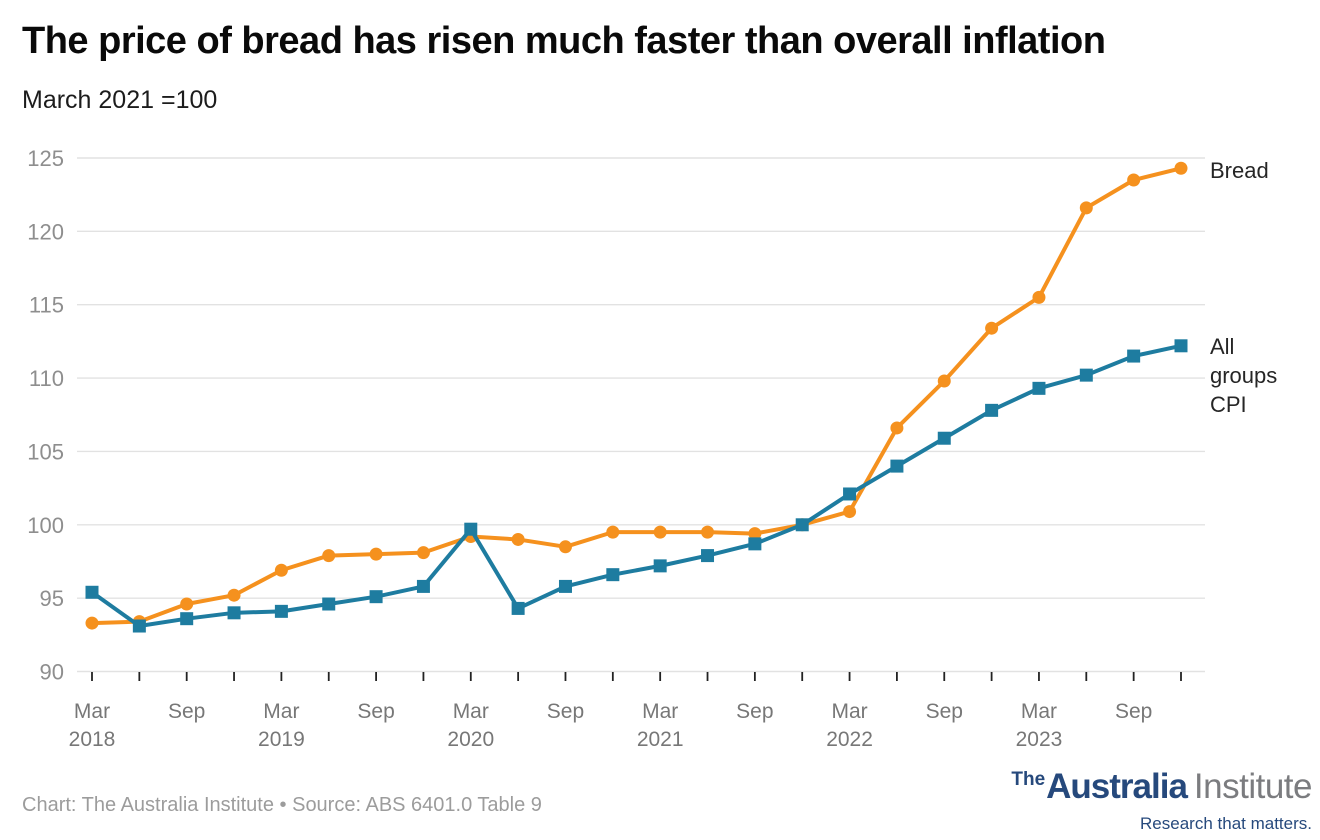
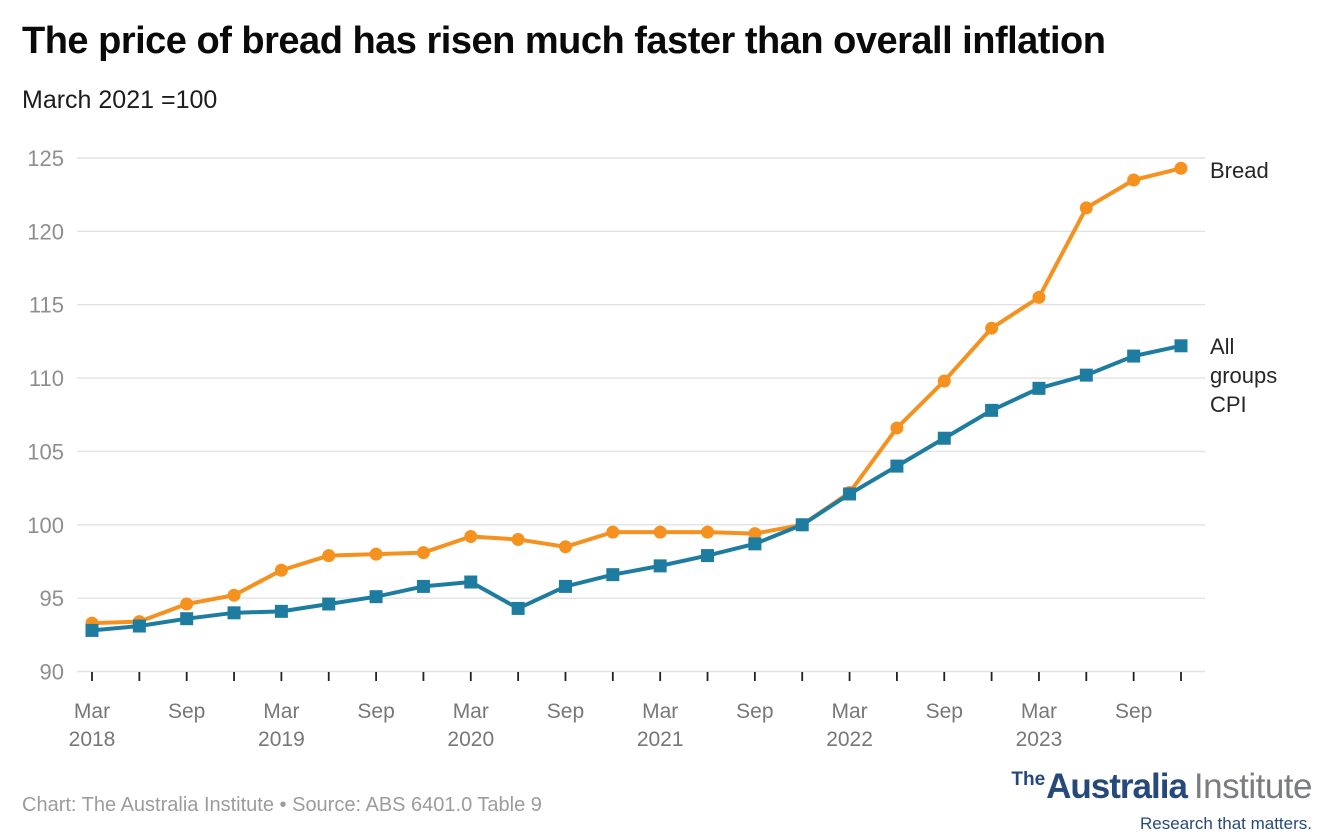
All groups CPI/Mar 2018: 95.4 -> 92.8
All groups CPI/Mar 2020: 99.7 -> 96.1
Bread/Mar 2022: 100.9 -> 102.2
